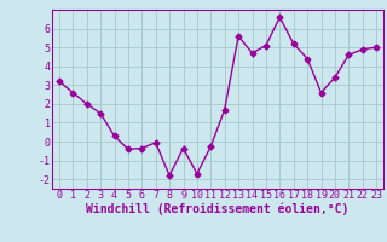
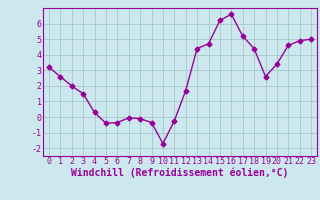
8: -1.8 -> -0.1
13: 5.6 -> 4.4
15: 5.1 -> 6.2
